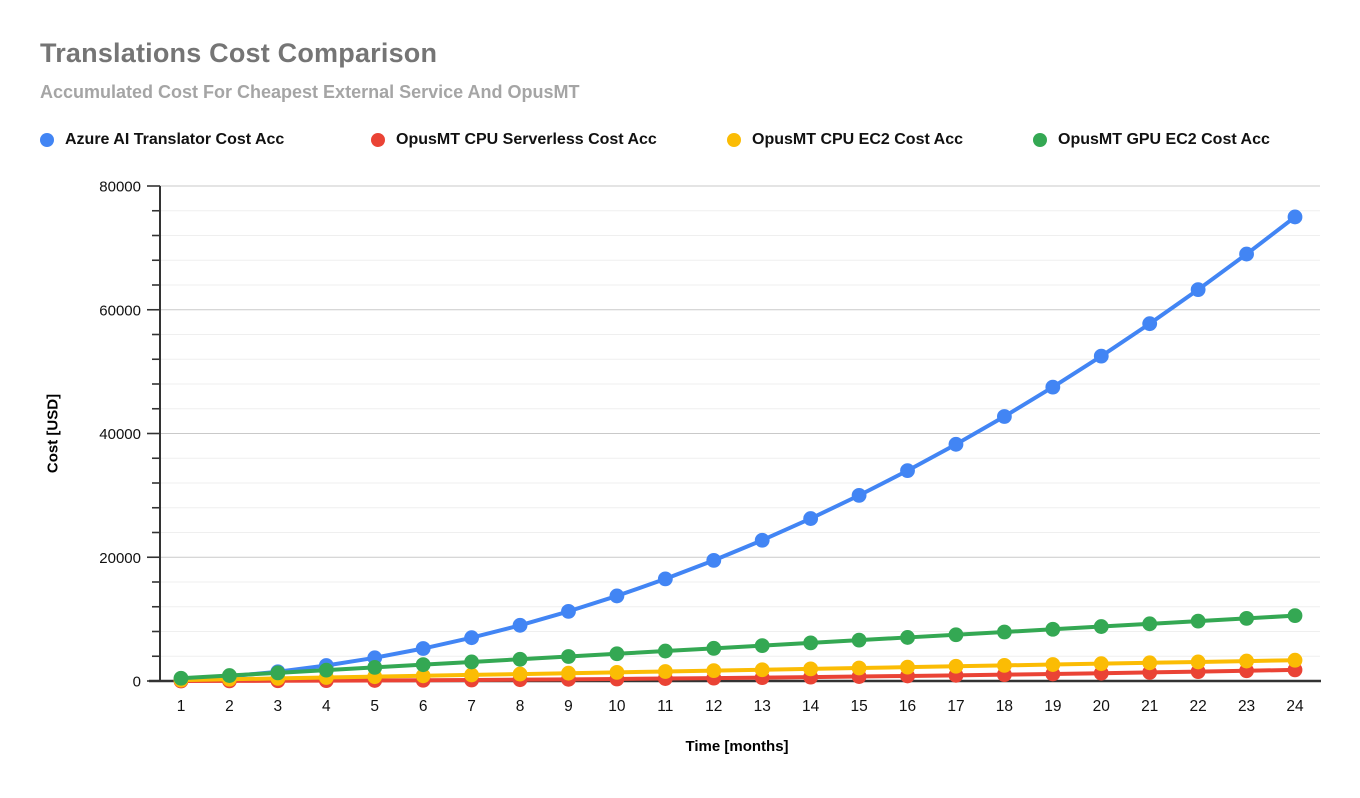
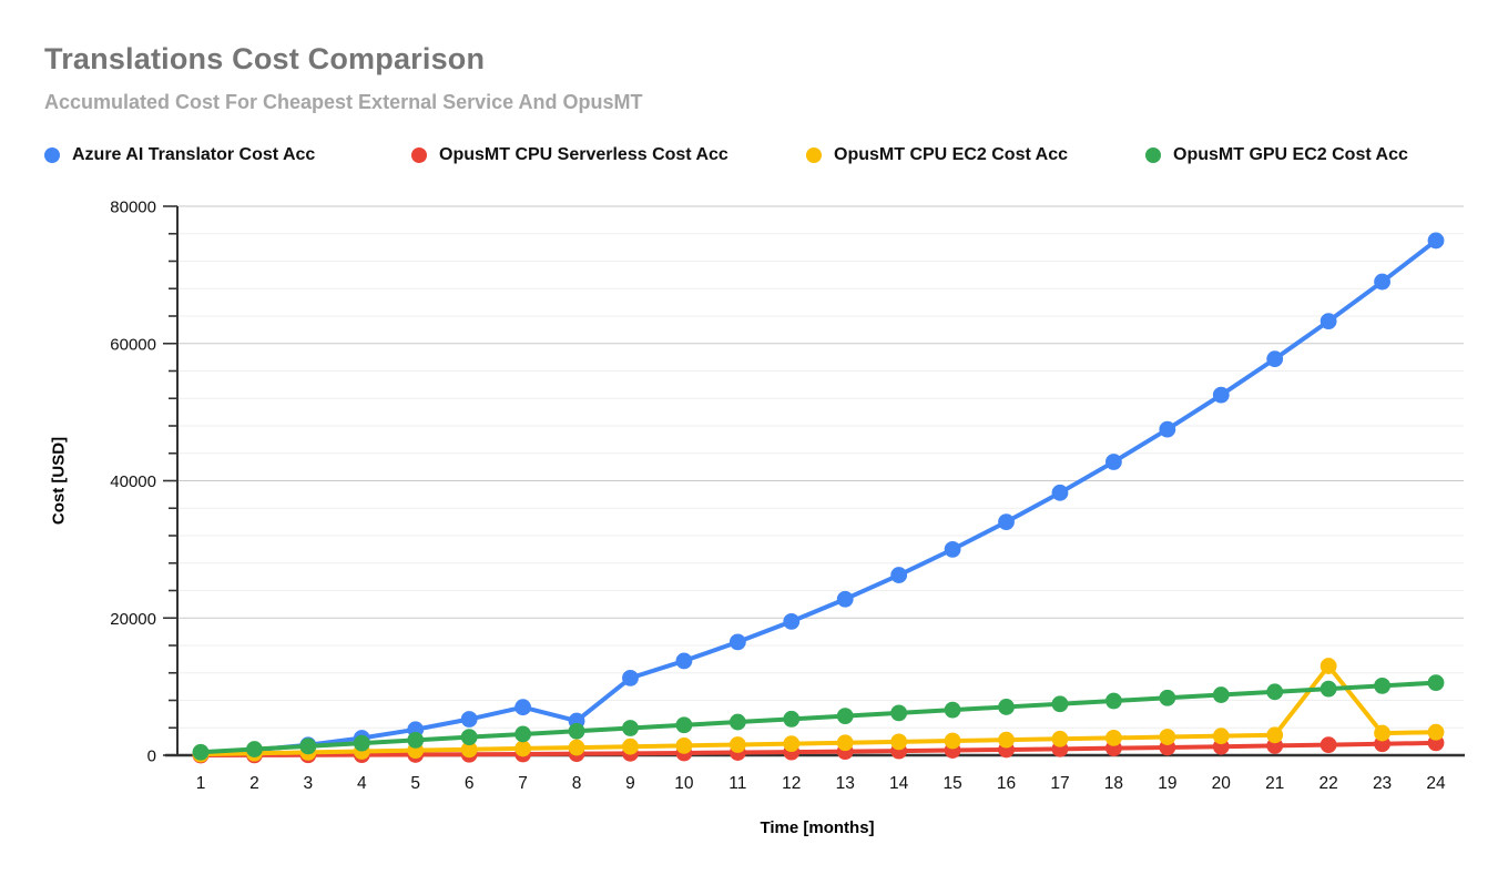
Azure AI Translator Cost Acc/8: 9000 -> 5000
OpusMT CPU EC2 Cost Acc/22: 3000 -> 13000
